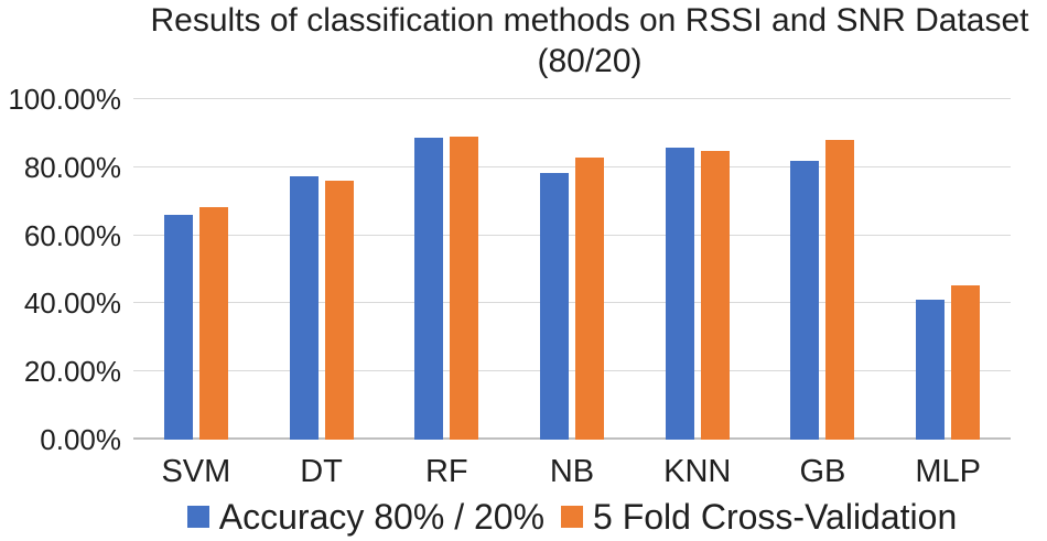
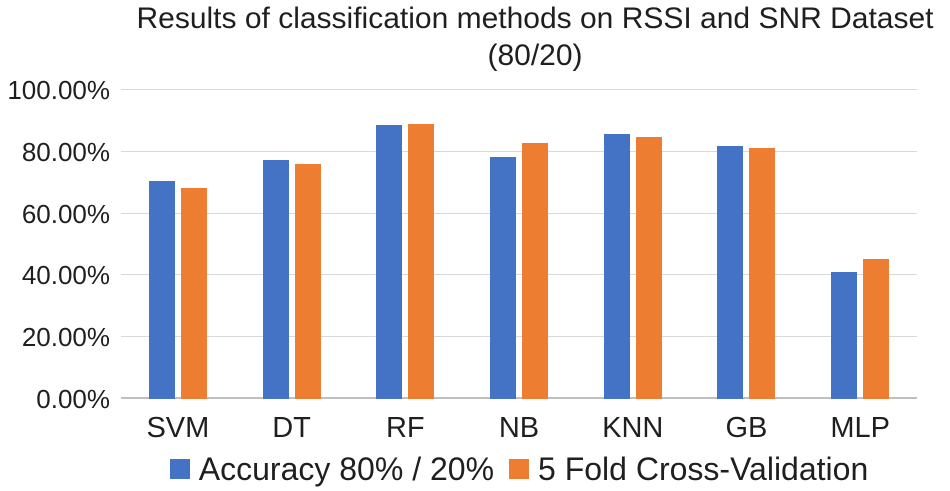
Accuracy 80% / 20%/SVM: 66% -> 70%
5 Fold Cross-Validation/GB: 88% -> 81%
